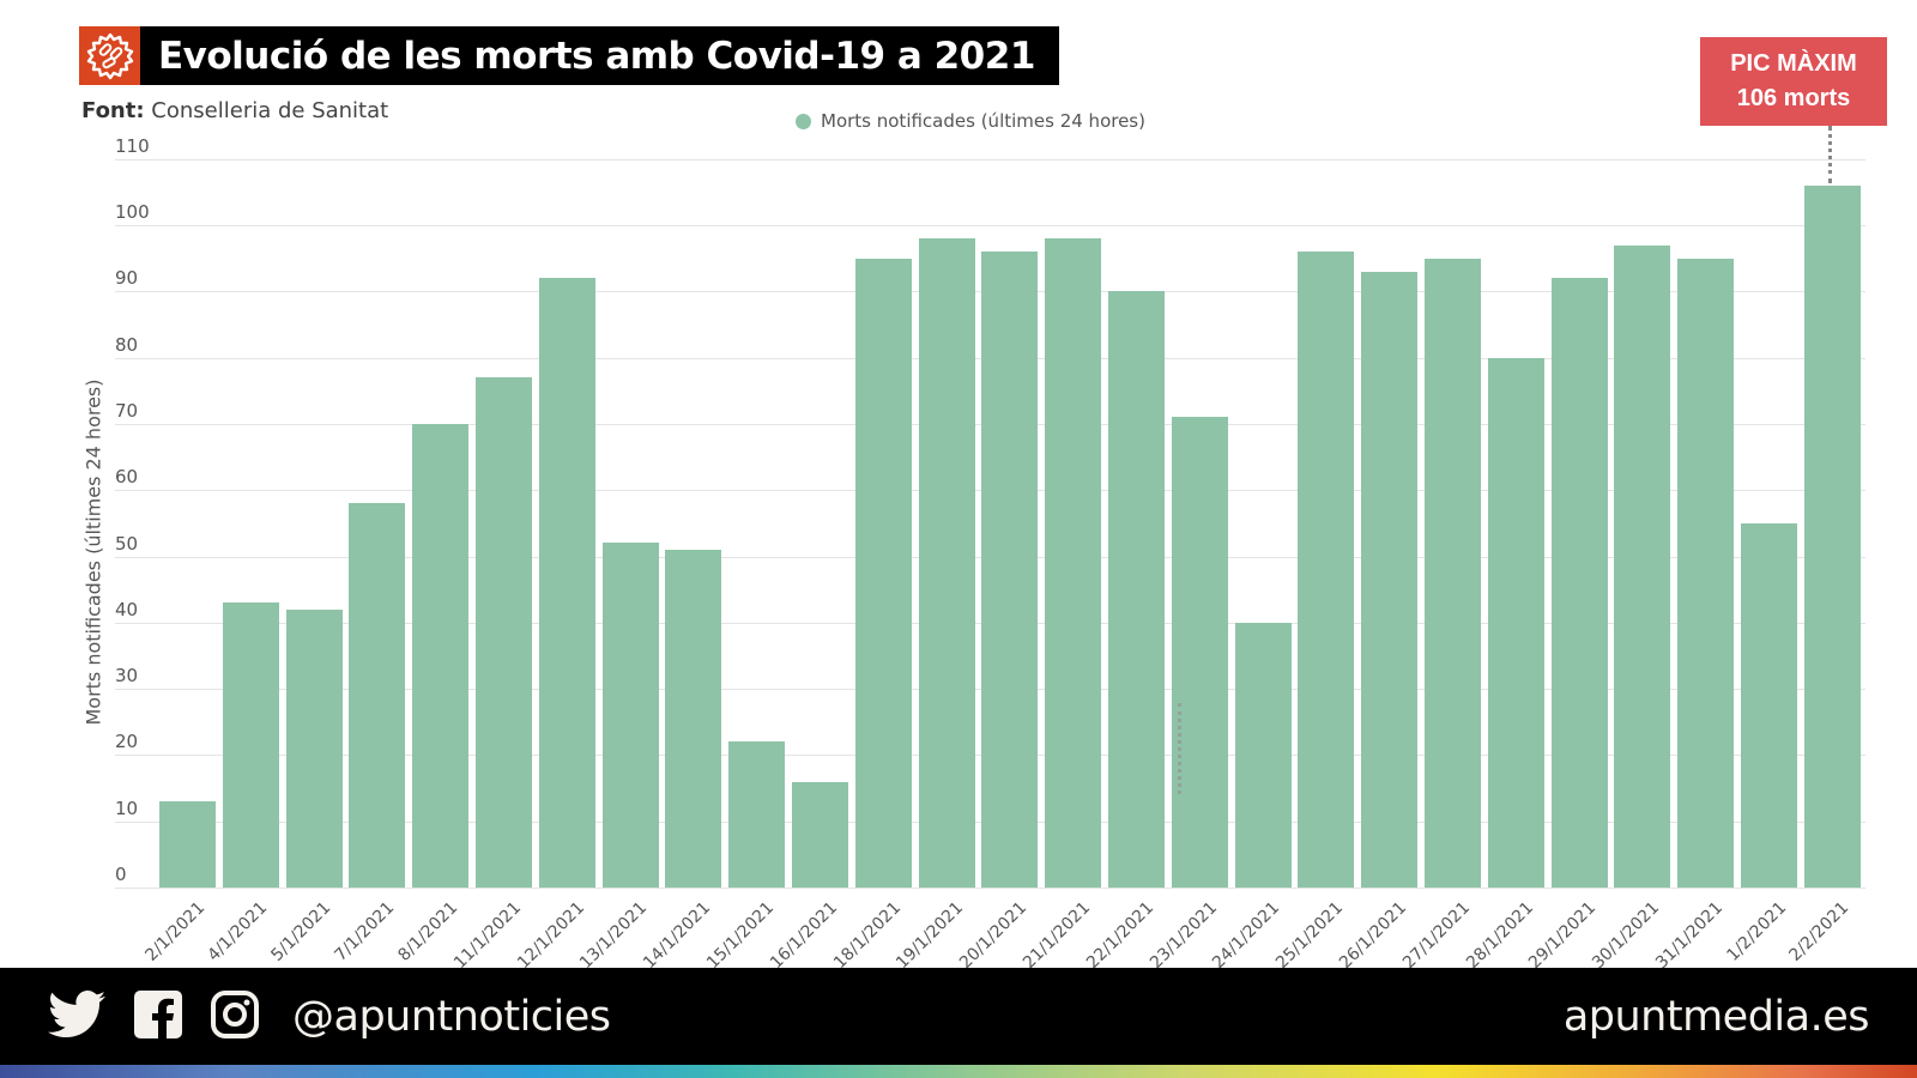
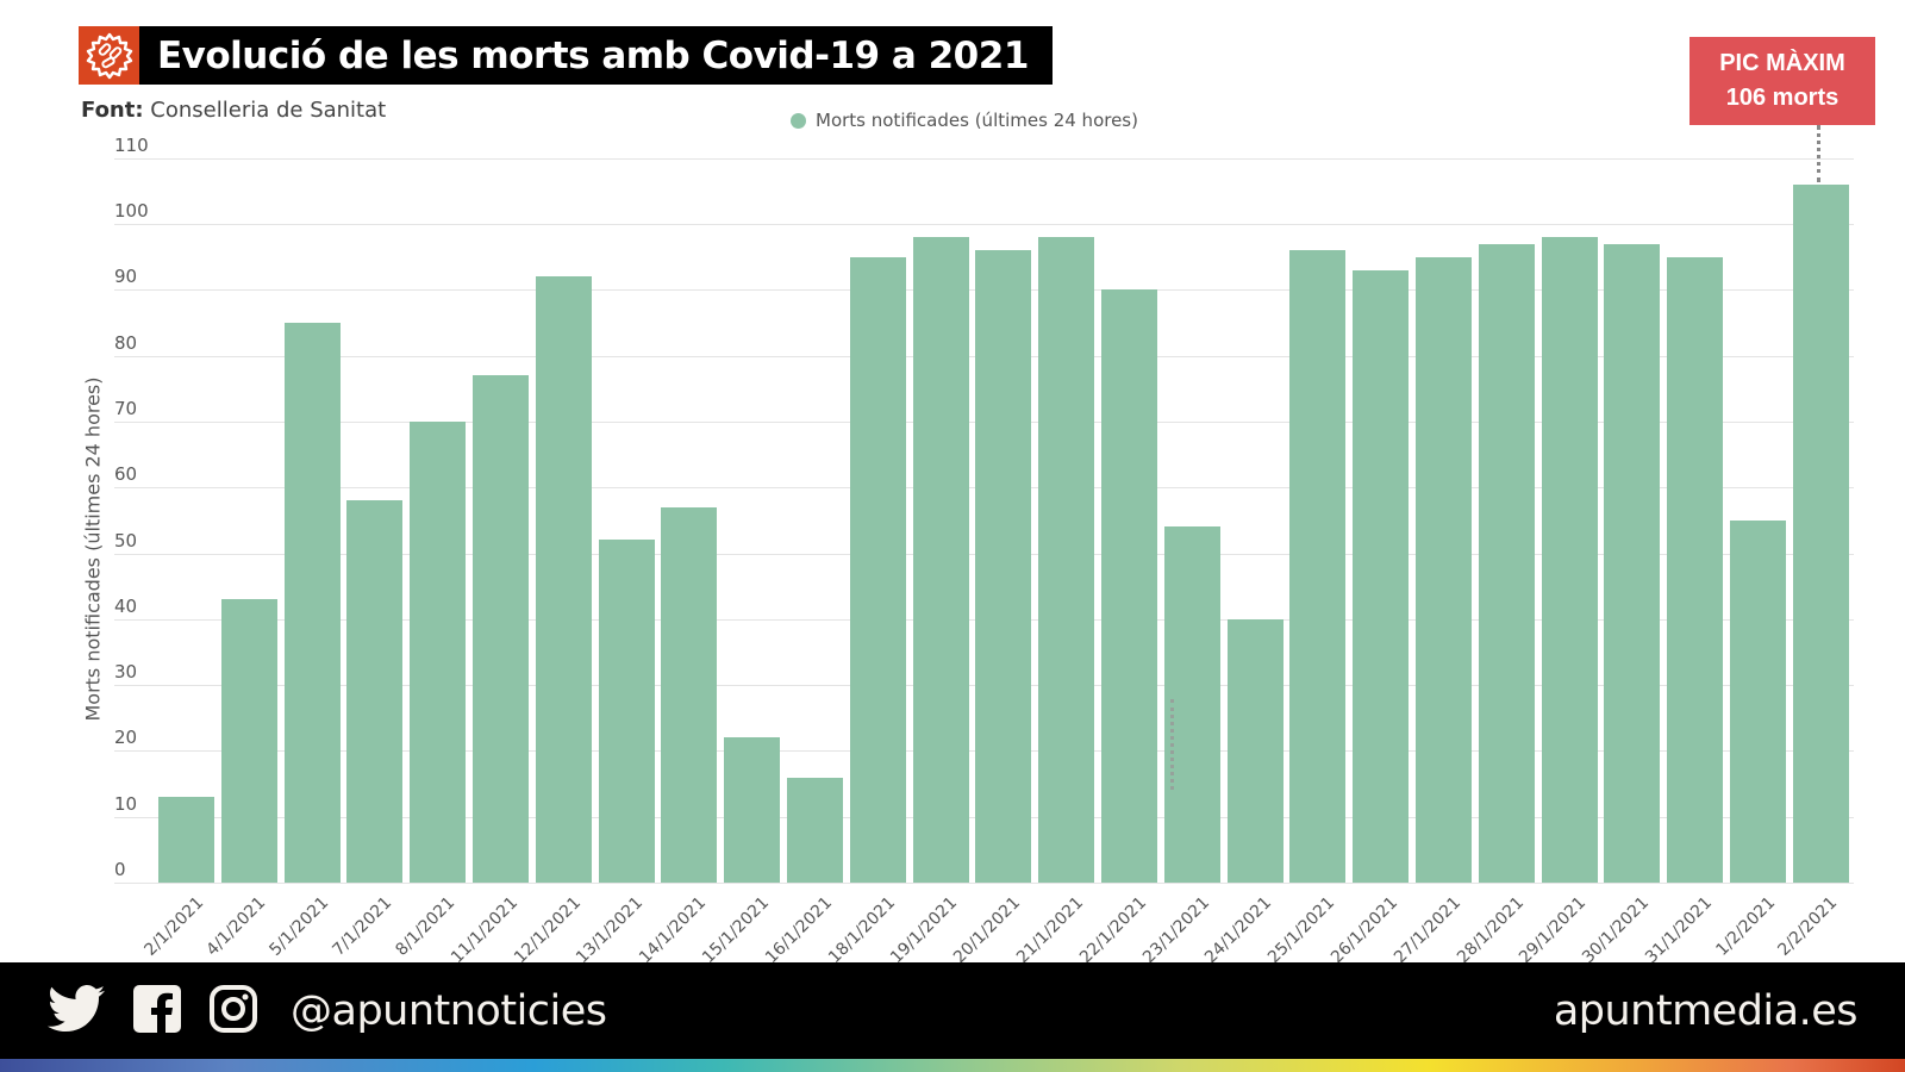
5/1/2021: 42 -> 85
14/1/2021: 51 -> 57
23/1/2021: 71 -> 54
28/1/2021: 80 -> 97
29/1/2021: 92 -> 98
